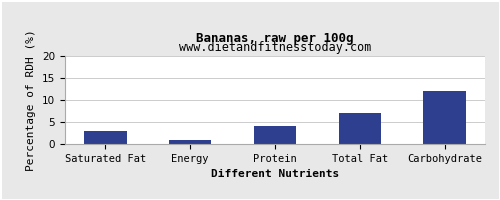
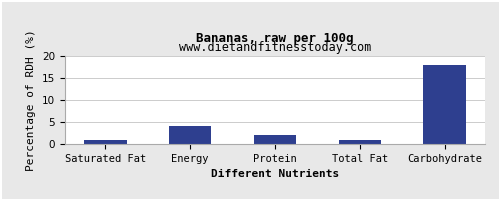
Saturated Fat: 3 -> 1
Energy: 1 -> 4
Protein: 4 -> 2
Total Fat: 7 -> 1
Carbohydrate: 12 -> 18
